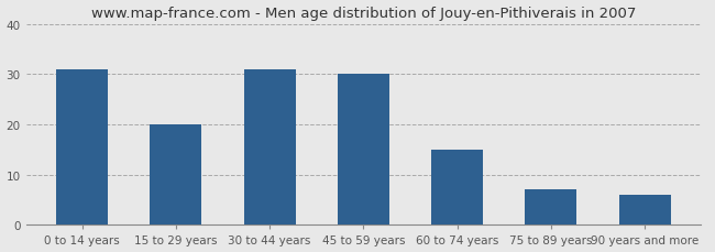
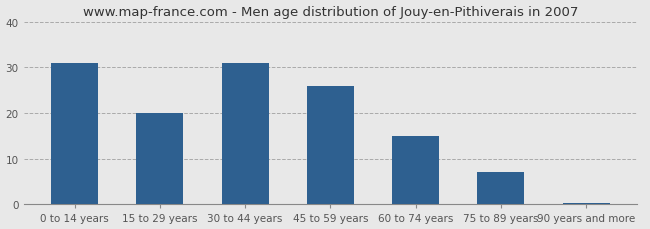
45 to 59 years: 30.0 -> 26.0
90 years and more: 6.0 -> 0.4
